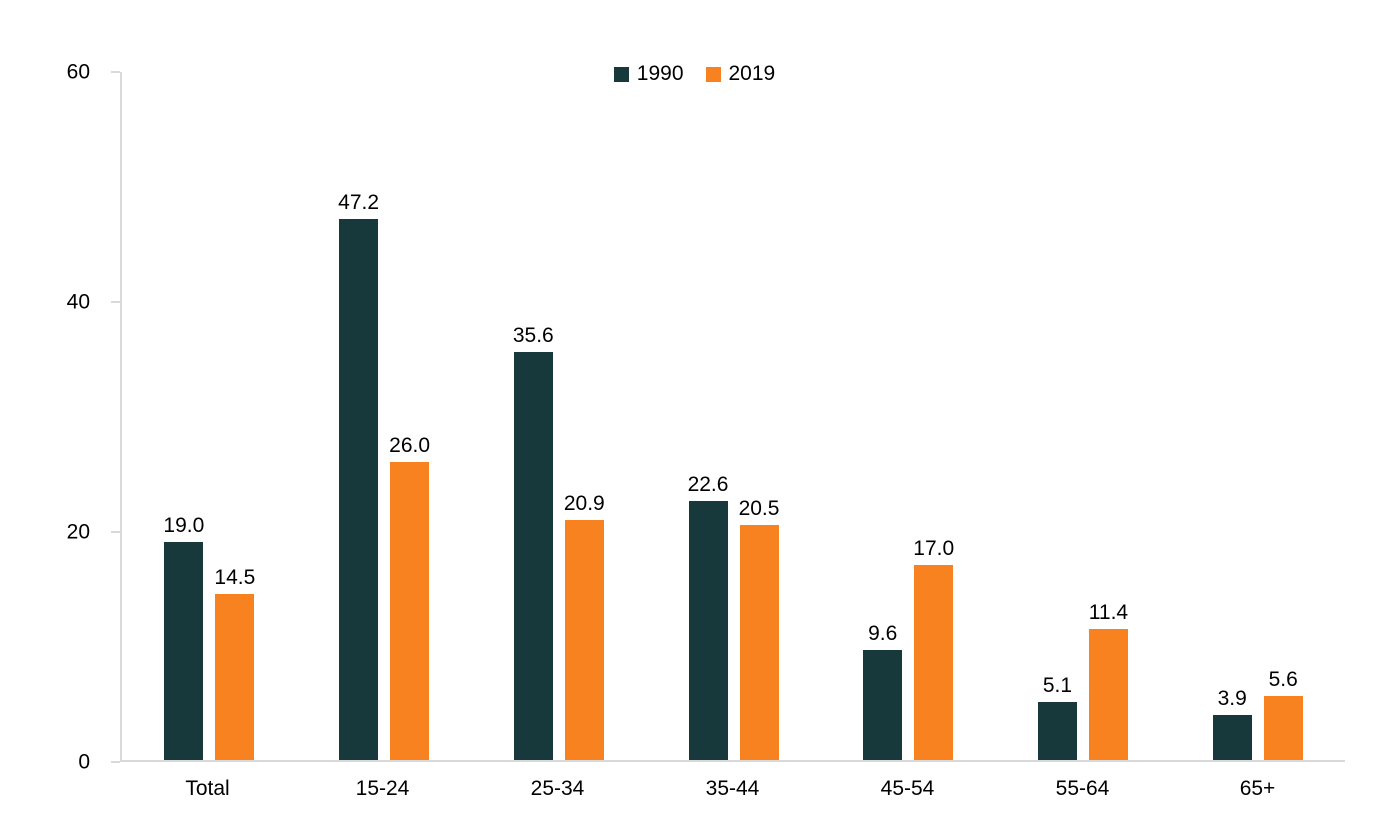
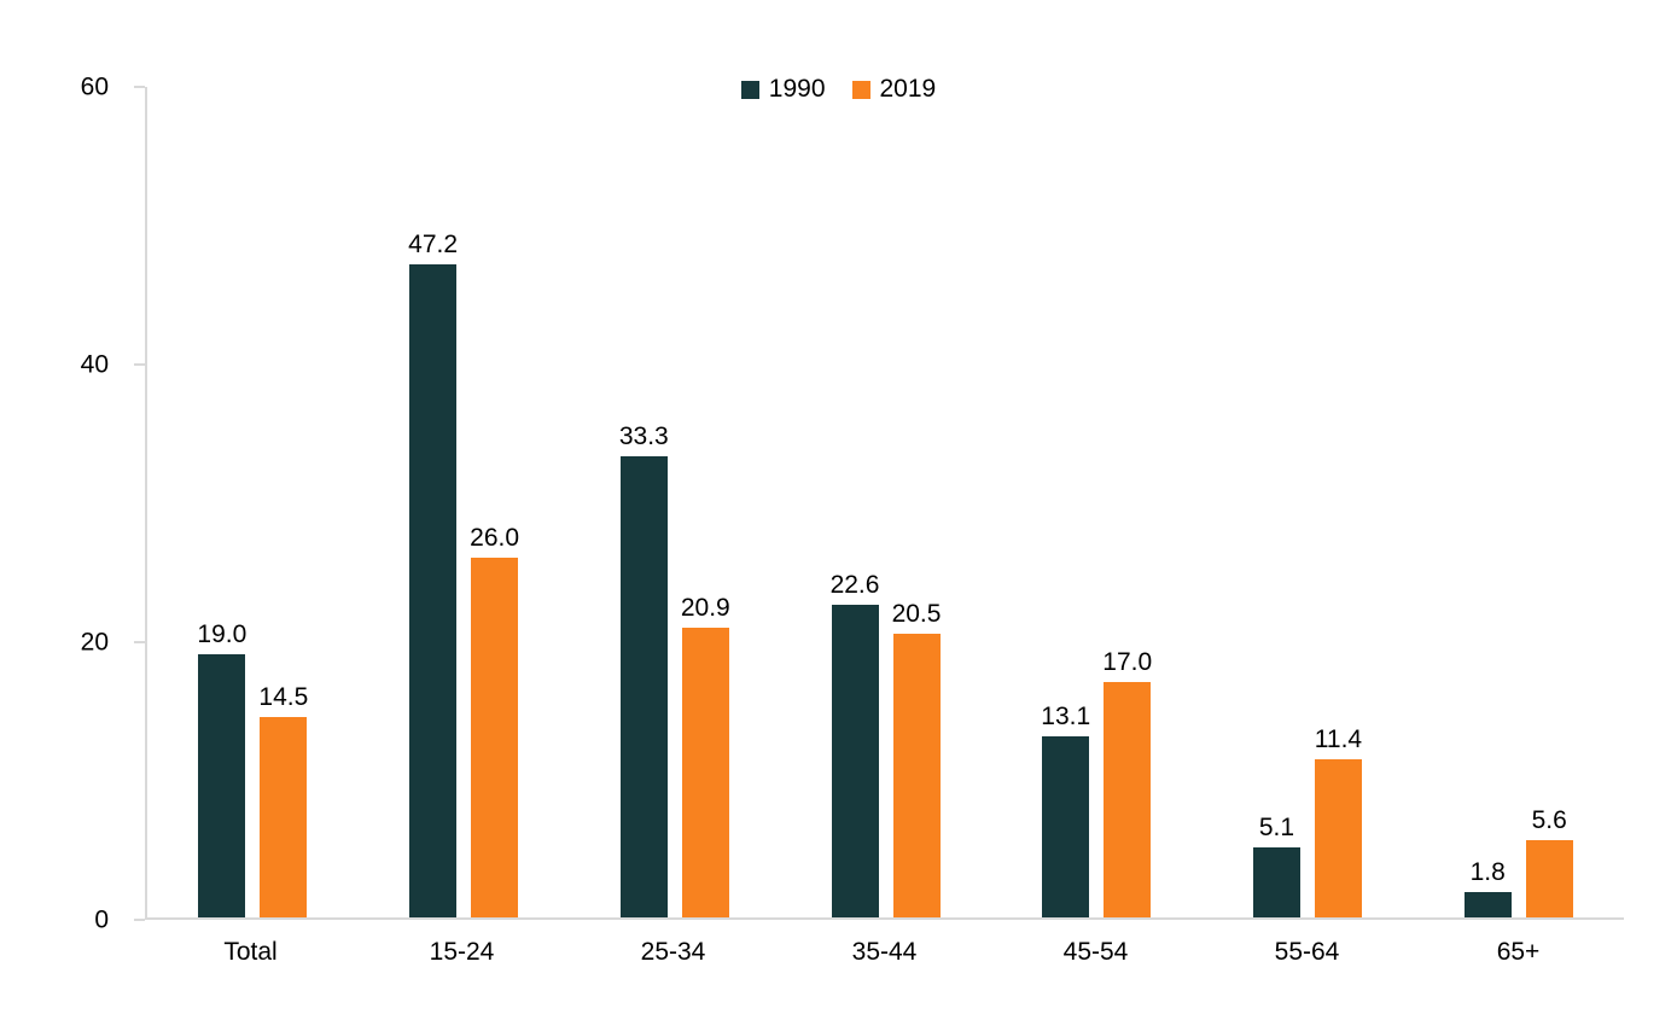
1990/25-34: 35.6 -> 33.3
1990/45-54: 9.6 -> 13.1
1990/65+: 3.9 -> 1.8
